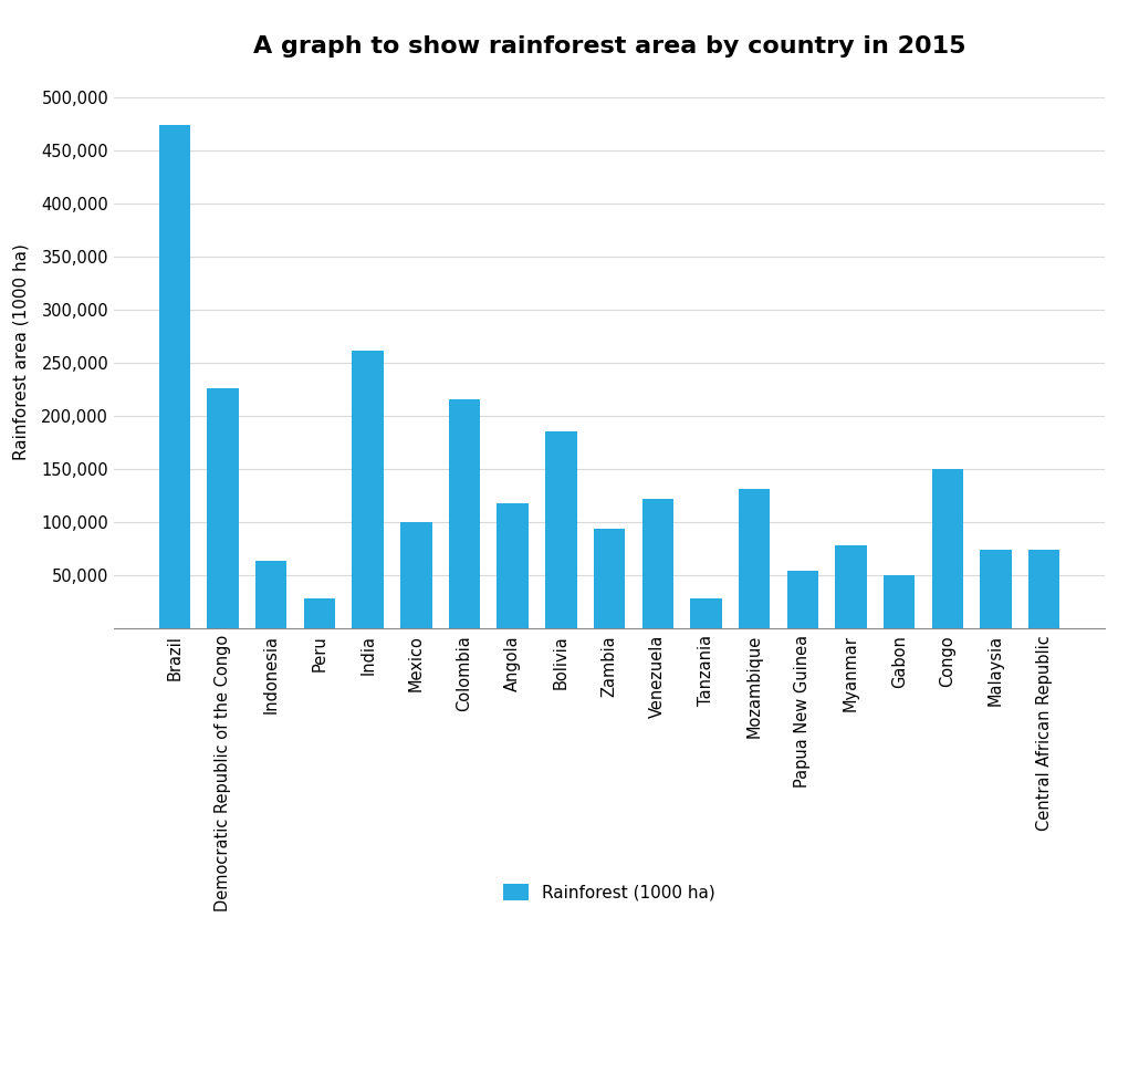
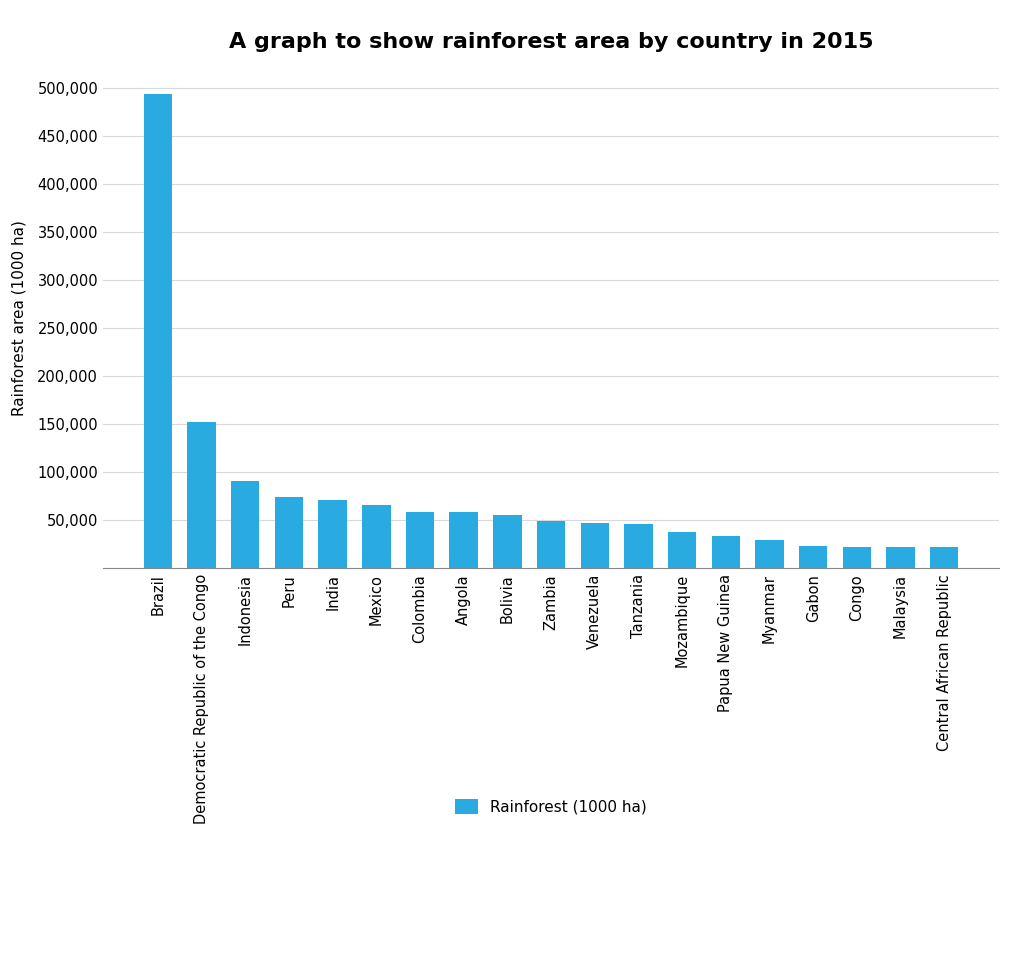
Brazil: 474,000 -> 494,000
Democratic Republic of the Congo: 226,000 -> 153,000
Indonesia: 64,000 -> 91,000
Peru: 28,000 -> 74,000
India: 262,000 -> 71,000
Mexico: 100,000 -> 66,000
Colombia: 216,000 -> 59,000
Angola: 118,000 -> 58,000
Bolivia: 186,000 -> 55,000
Zambia: 94,000 -> 49,000
Venezuela: 122,000 -> 47,000
Tanzania: 28,000 -> 46,000
Mozambique: 132,000 -> 38,000
Papua New Guinea: 54,000 -> 34,000
Myanmar: 78,000 -> 29,000
Gabon: 50,000 -> 23,000
Congo: 150,000 -> 22,000
Malaysia: 74,000 -> 22,000
Central African Republic: 74,000 -> 22,000
